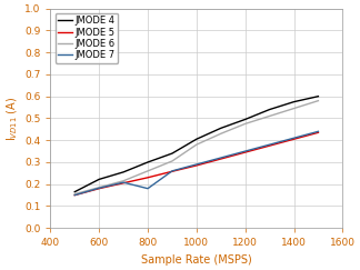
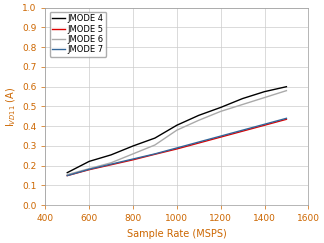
JMODE 7/800: 0.18 -> 0.23
